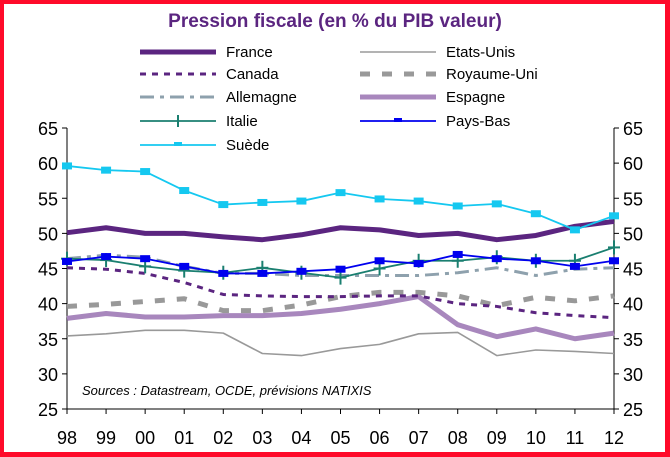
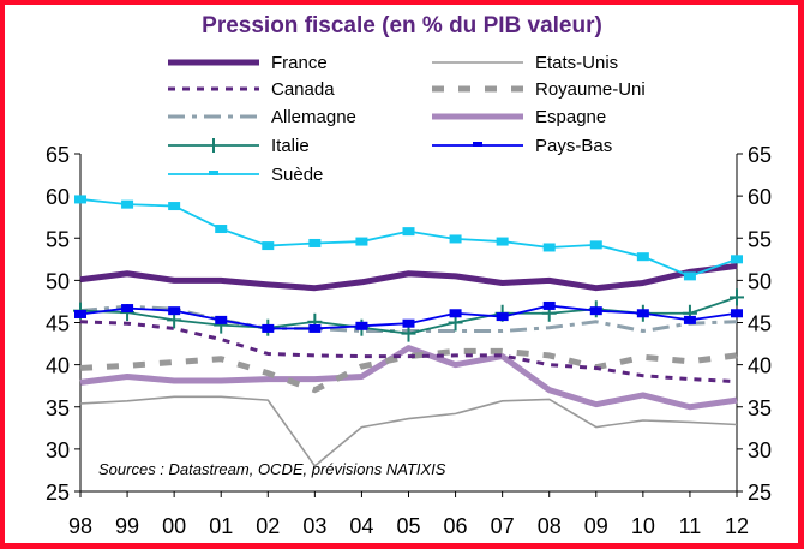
Etats-Unis/03: 33 -> 28
Royaume-Uni/03: 39 -> 37
Espagne/05: 39 -> 42
